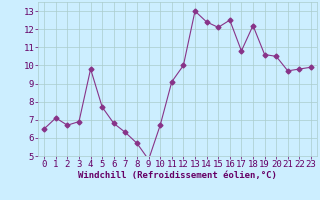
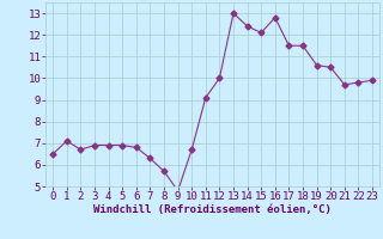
4: 9.8 -> 6.9
5: 7.7 -> 6.9
16: 12.5 -> 12.8
17: 10.8 -> 11.5
18: 12.2 -> 11.5
